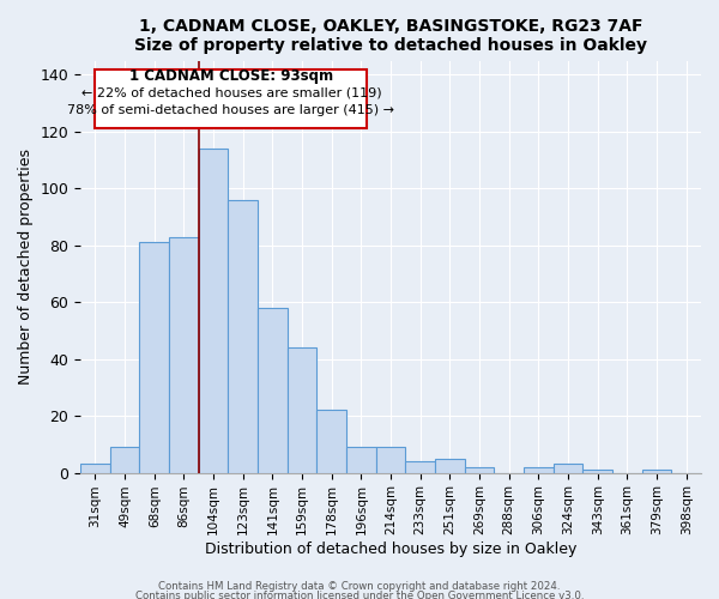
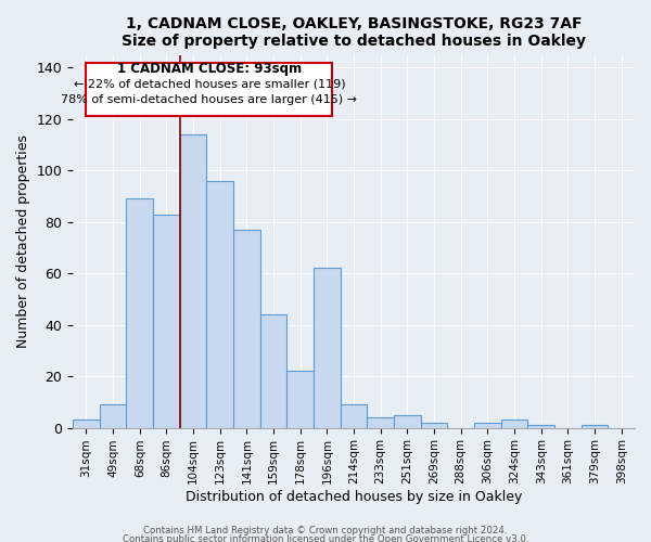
68sqm: 81 -> 89
141sqm: 58 -> 77
196sqm: 9 -> 62
